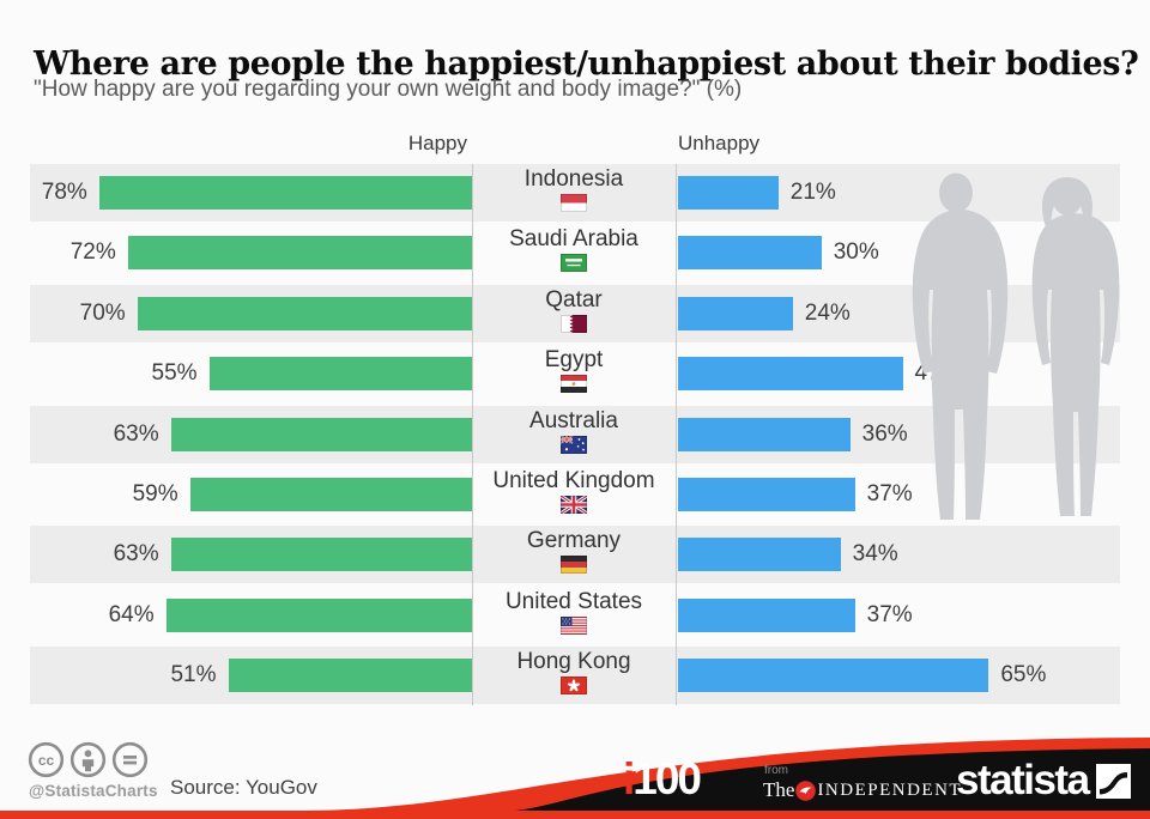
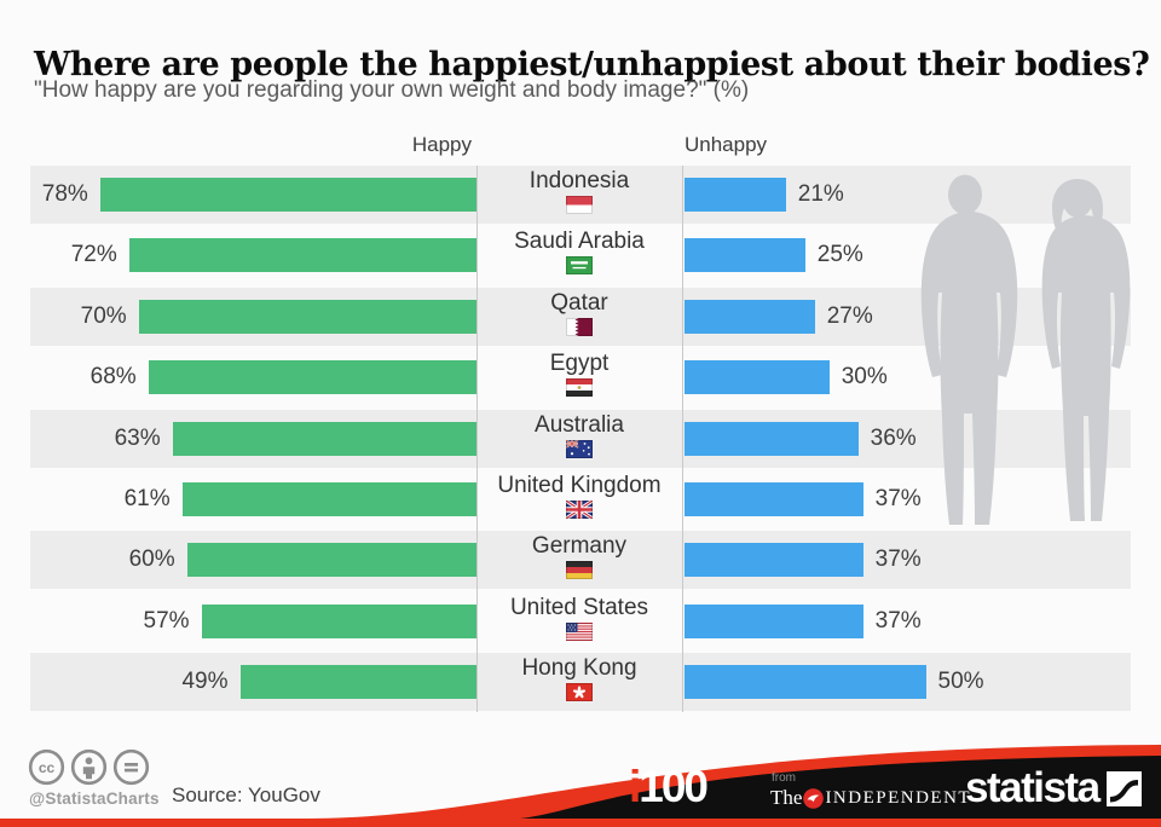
Unhappy/Saudi Arabia: 30% -> 25%
Unhappy/Qatar: 24% -> 27%
Happy/Egypt: 55% -> 68%
Unhappy/Egypt: 47% -> 30%
Happy/United Kingdom: 59% -> 61%
Happy/Germany: 63% -> 60%
Unhappy/Germany: 34% -> 37%
Happy/United States: 64% -> 57%
Happy/Hong Kong: 51% -> 49%
Unhappy/Hong Kong: 65% -> 50%
